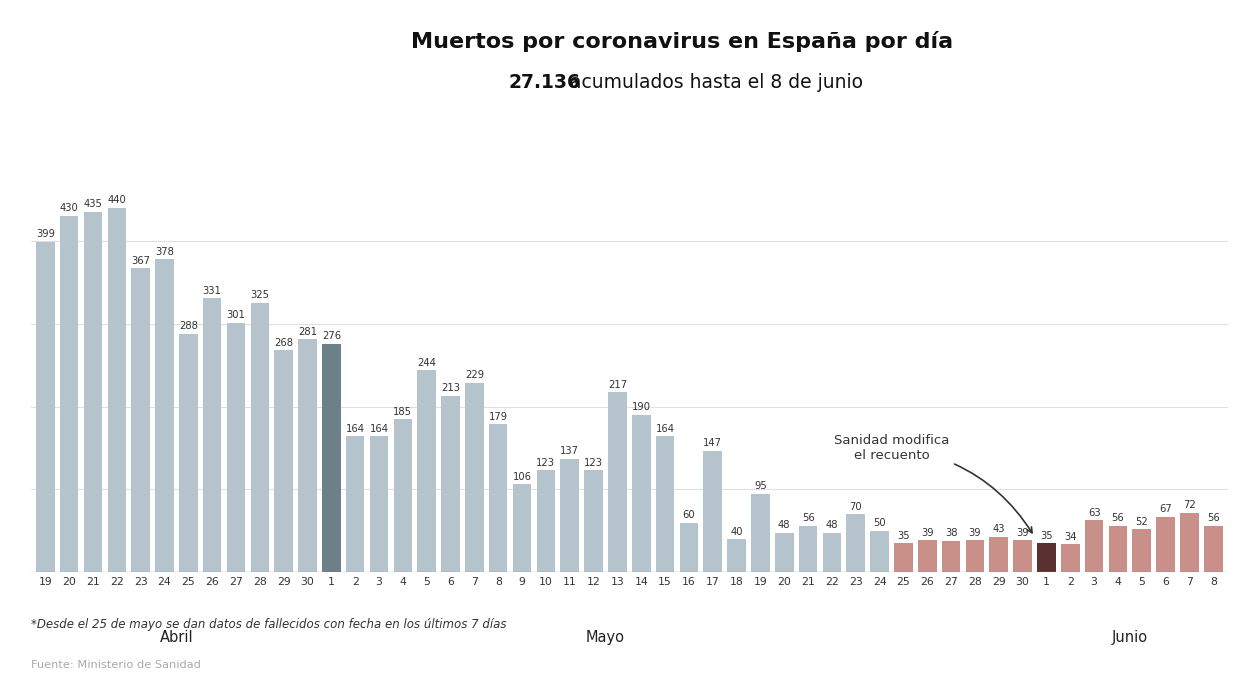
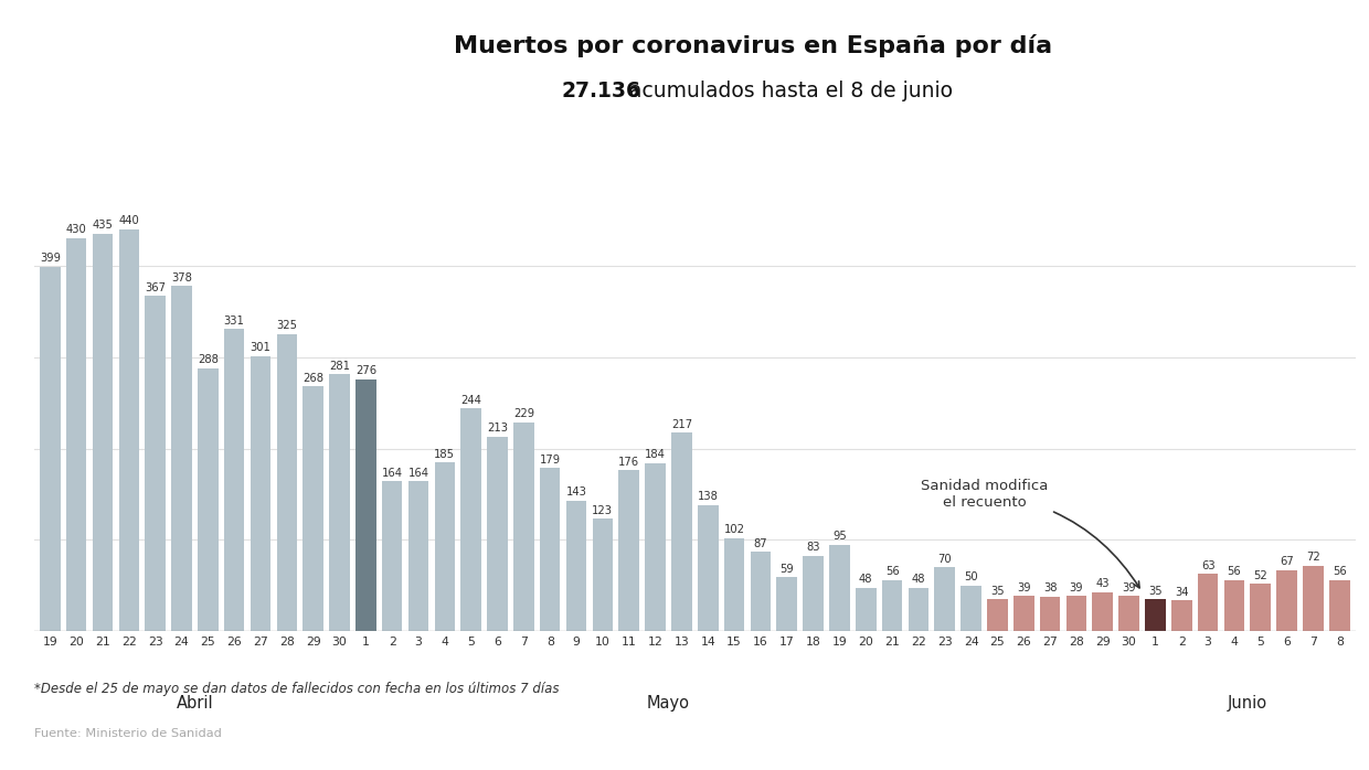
9: 106 -> 143
11: 137 -> 176
12: 123 -> 184
14: 190 -> 138
15: 164 -> 102
16: 60 -> 87
17: 147 -> 59
18: 40 -> 83
